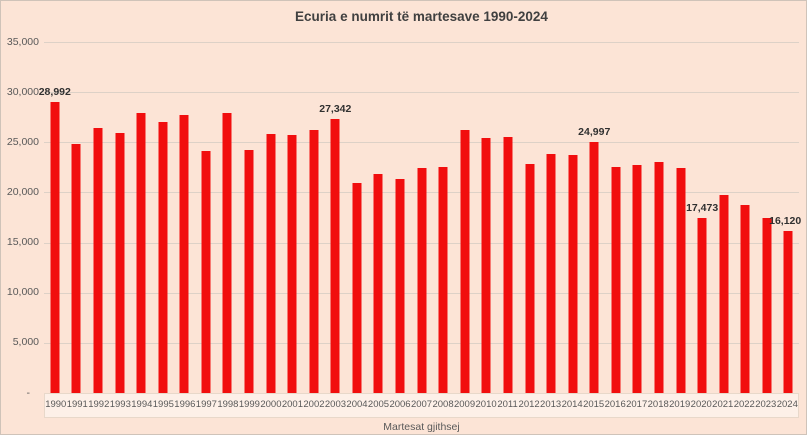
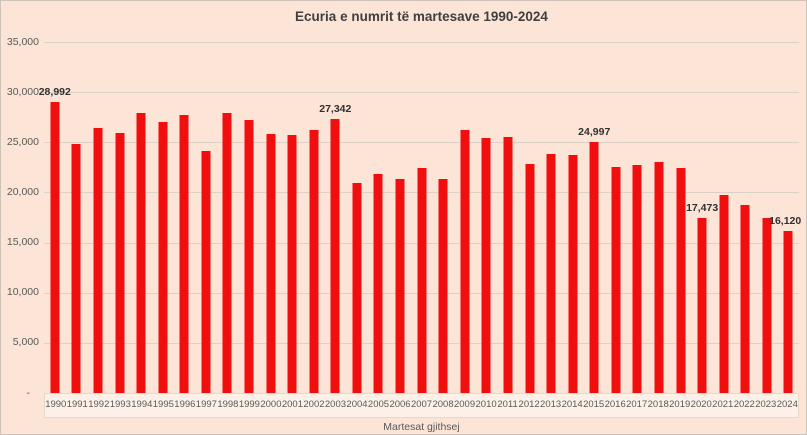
1999: 24200 -> 27200
2008: 22500 -> 21400
